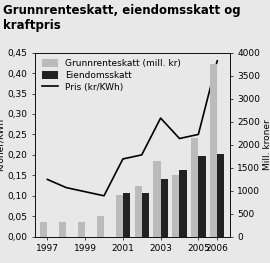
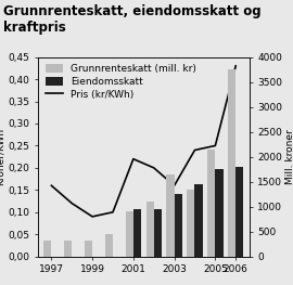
Pris (kr/KWh)/1997: 0,14 -> 0,16
Pris (kr/KWh)/1999: 0,11 -> 0,09
Pris (kr/KWh)/2001: 0,19 -> 0,22
Pris (kr/KWh)/2003: 0,29 -> 0,16
